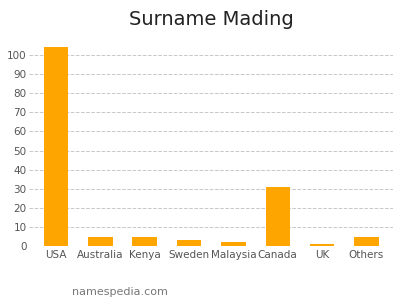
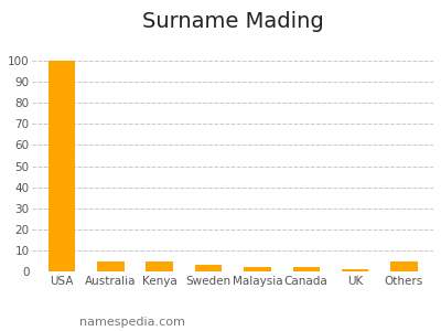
USA: 104 -> 100
Canada: 31 -> 2
